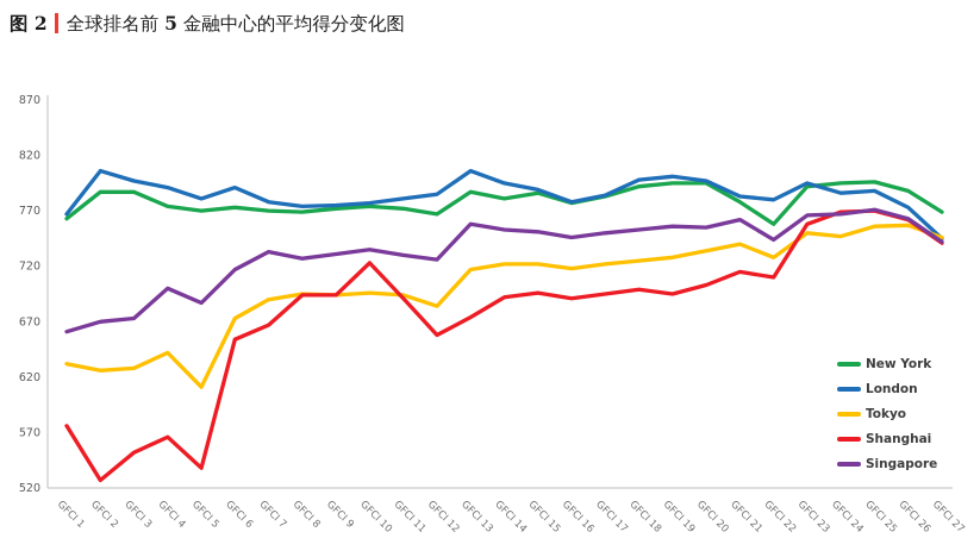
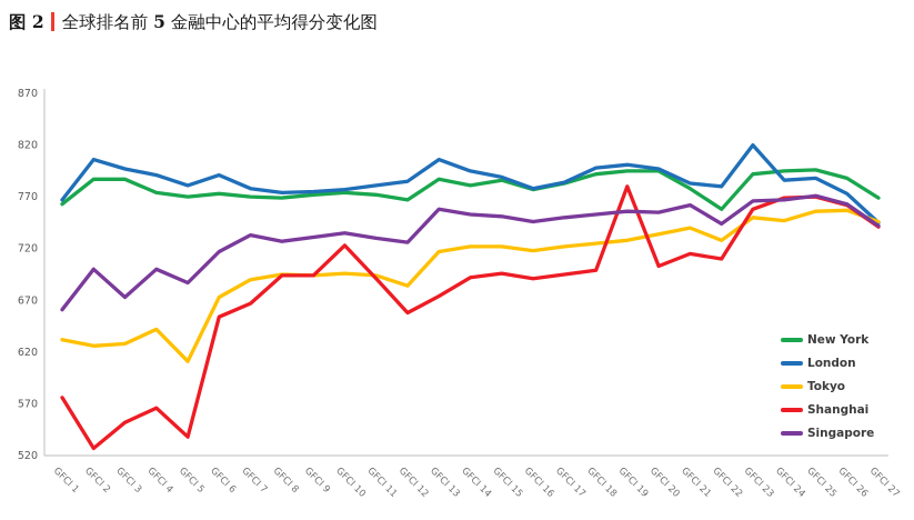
Singapore/GFCI 2: 670 -> 700
Shanghai/GFCI 19: 700 -> 780
London/GFCI 23: 800 -> 820
